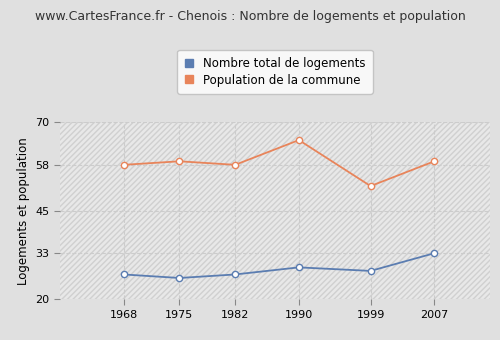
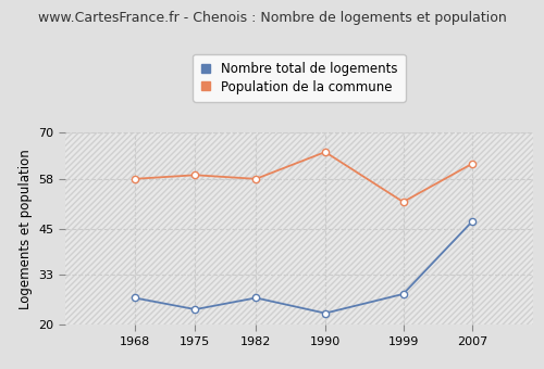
Nombre total de logements/1975: 26 -> 24
Nombre total de logements/1990: 29 -> 23
Nombre total de logements/2007: 33 -> 47
Population de la commune/2007: 59 -> 62
